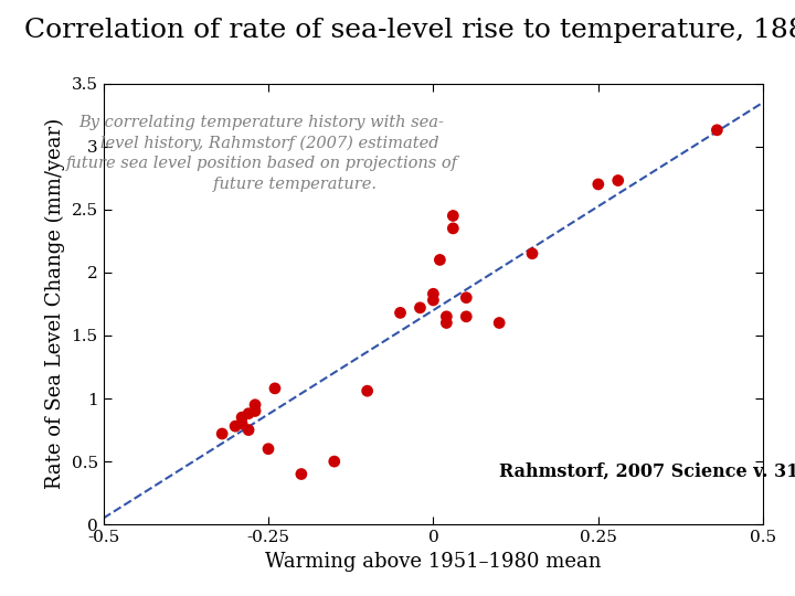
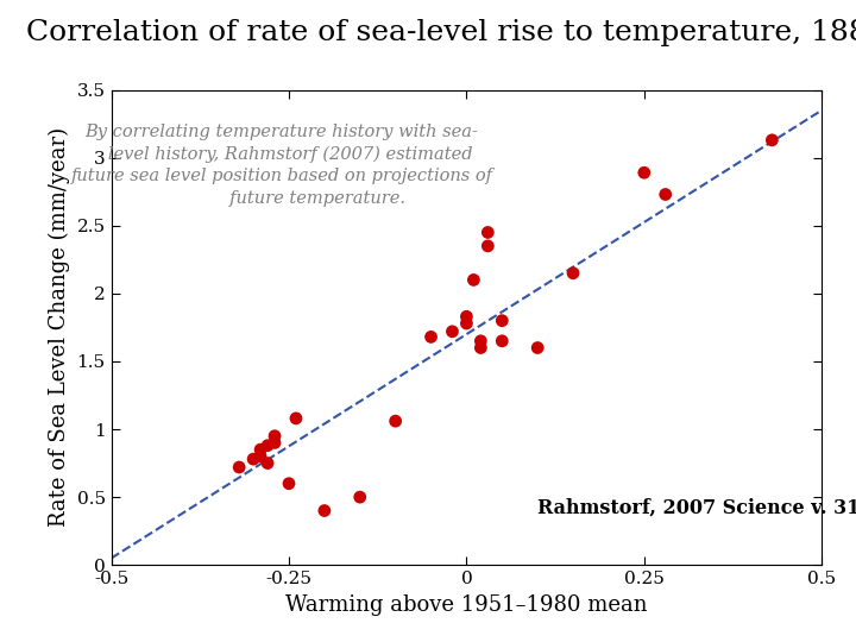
0.25: 2.70 -> 2.89
